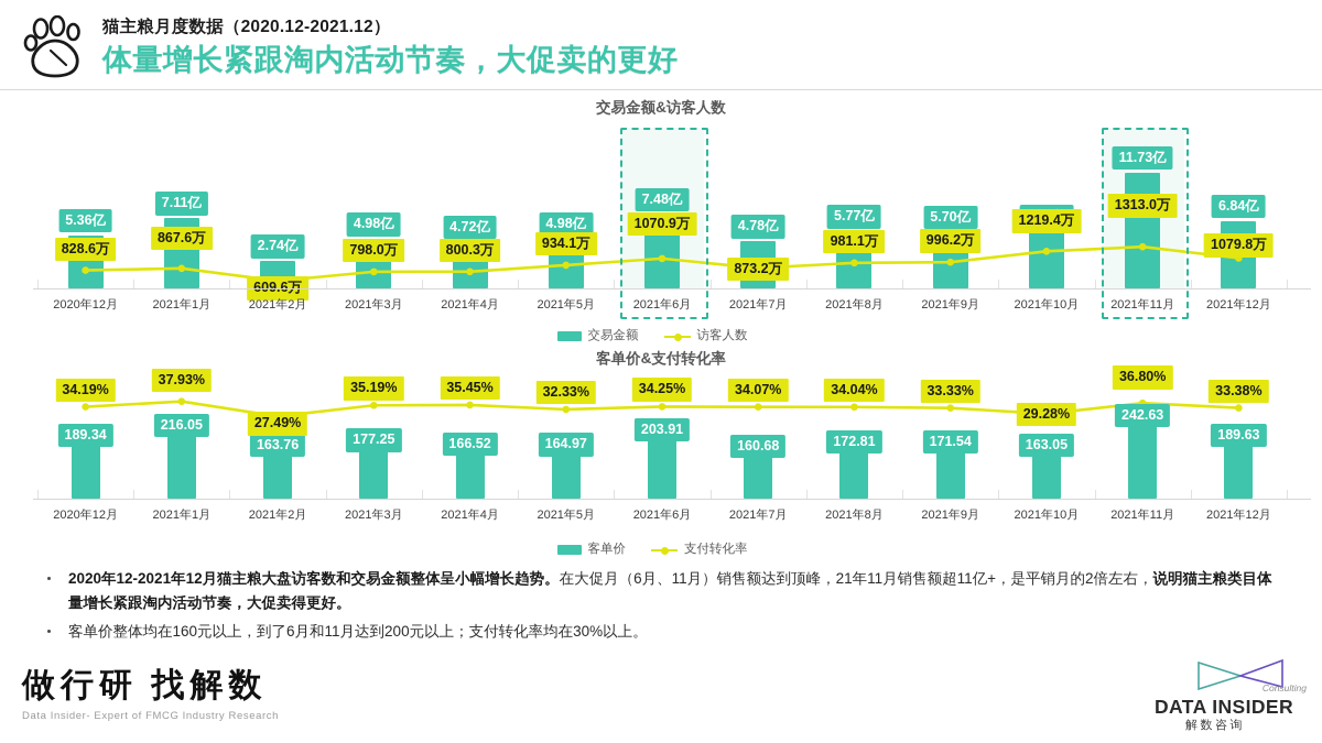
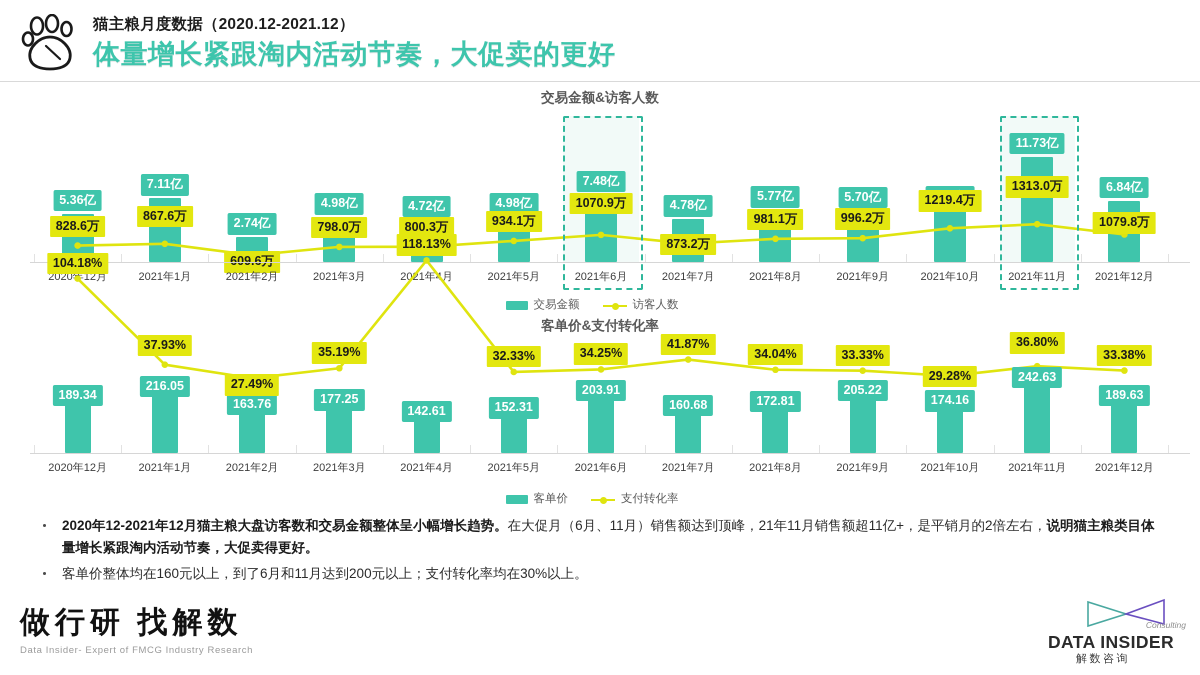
客单价&支付转化率/支付转化率/2020年12月: 34.19% -> 104.18%
客单价&支付转化率/客单价/2021年4月: 166.52 -> 142.61
客单价&支付转化率/支付转化率/2021年4月: 35.45% -> 118.13%
客单价&支付转化率/客单价/2021年5月: 164.97 -> 152.31
客单价&支付转化率/支付转化率/2021年7月: 34.07% -> 41.87%
客单价&支付转化率/客单价/2021年9月: 171.54 -> 205.22
客单价&支付转化率/客单价/2021年10月: 163.05 -> 174.16
